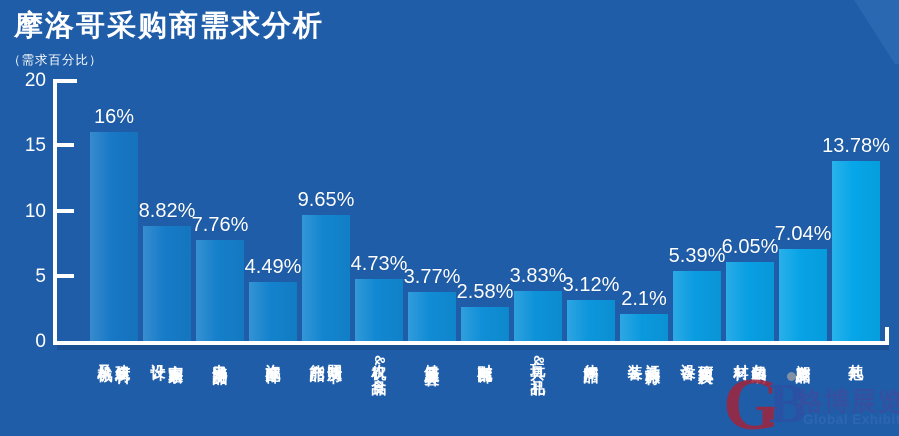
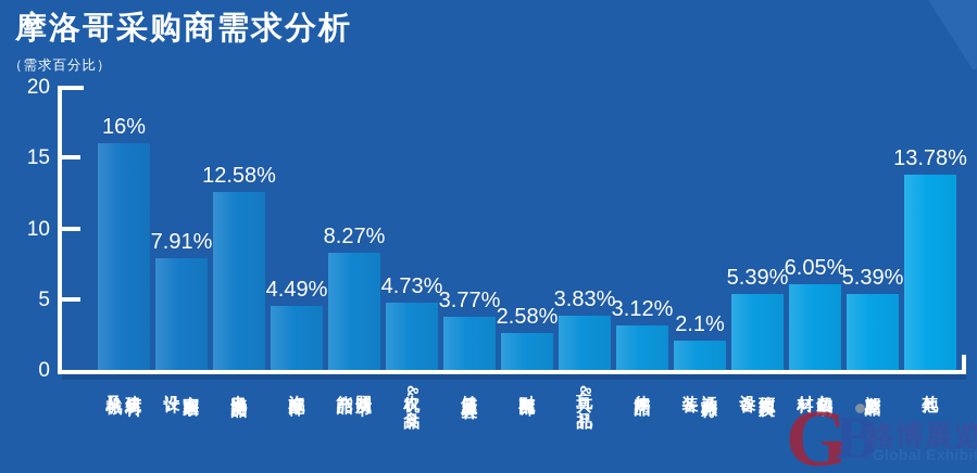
室内家居 设计: 8.82% -> 7.91%
电子消费品: 7.76% -> 12.58%
照明及节 能产品: 9.65% -> 8.27%
塑胶产品: 7.04% -> 5.39%
